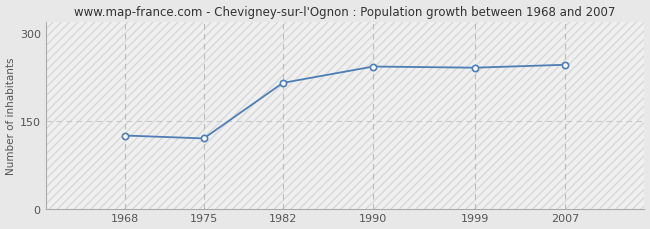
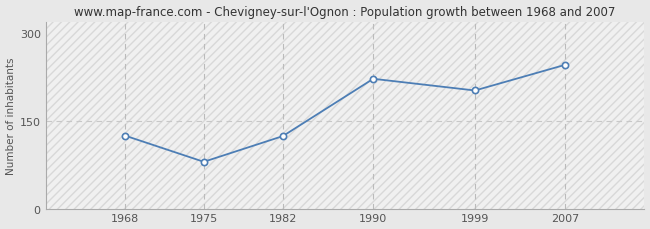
1975: 120 -> 80
1982: 215 -> 124
1990: 243 -> 222
1999: 241 -> 202
